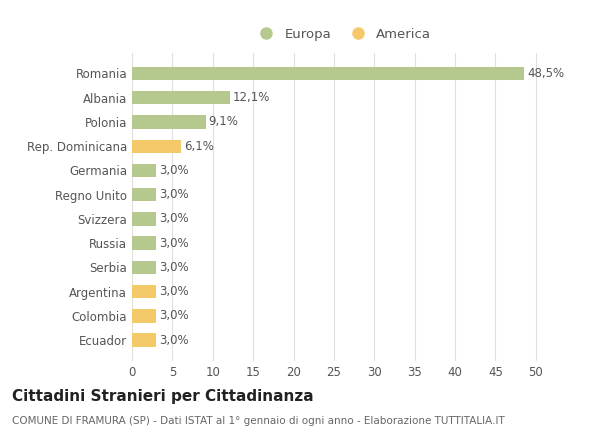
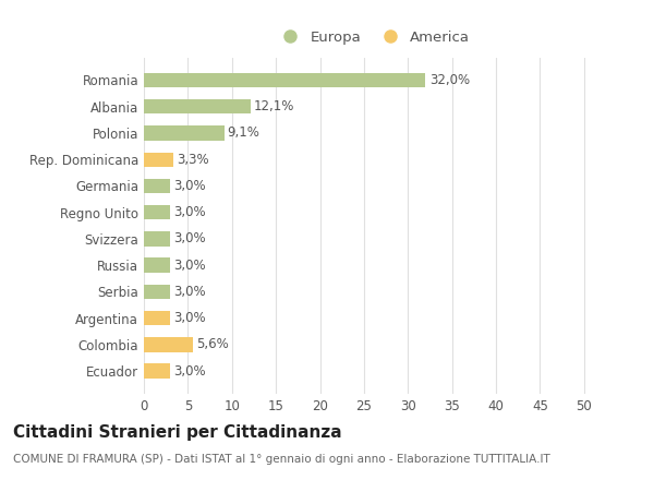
Romania: 48,5% -> 32,0%
Rep. Dominicana: 6,1% -> 3,3%
Colombia: 3,0% -> 5,6%
